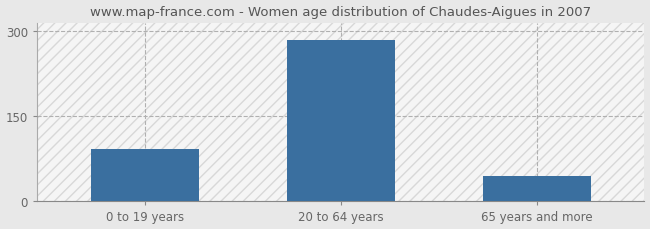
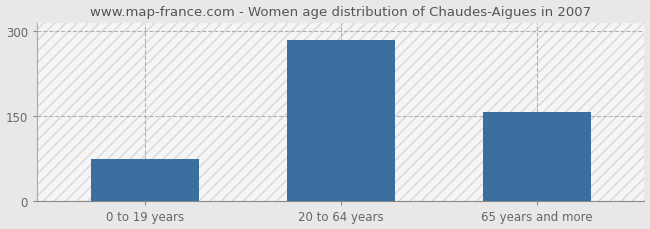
0 to 19 years: 92 -> 75
65 years and more: 44 -> 157
